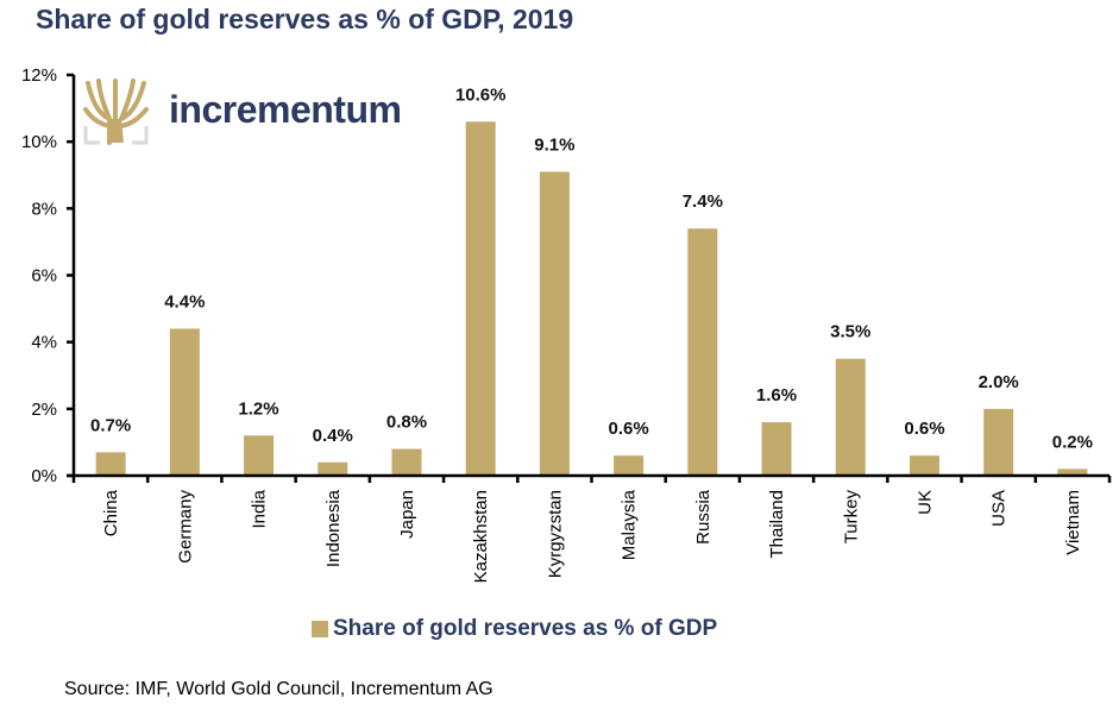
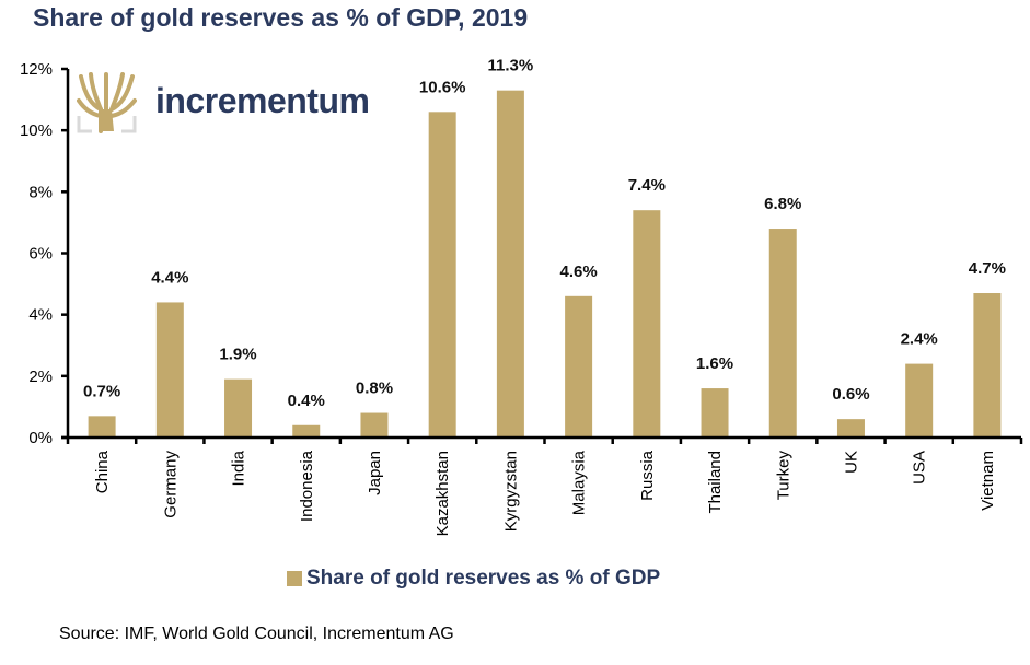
India: 1.2% -> 1.9%
Kyrgyzstan: 9.1% -> 11.3%
Malaysia: 0.6% -> 4.6%
Turkey: 3.5% -> 6.8%
USA: 2.0% -> 2.4%
Vietnam: 0.2% -> 4.7%
